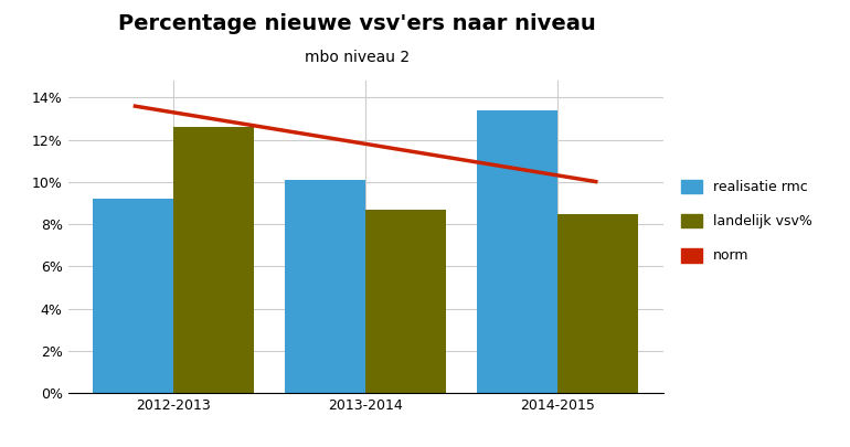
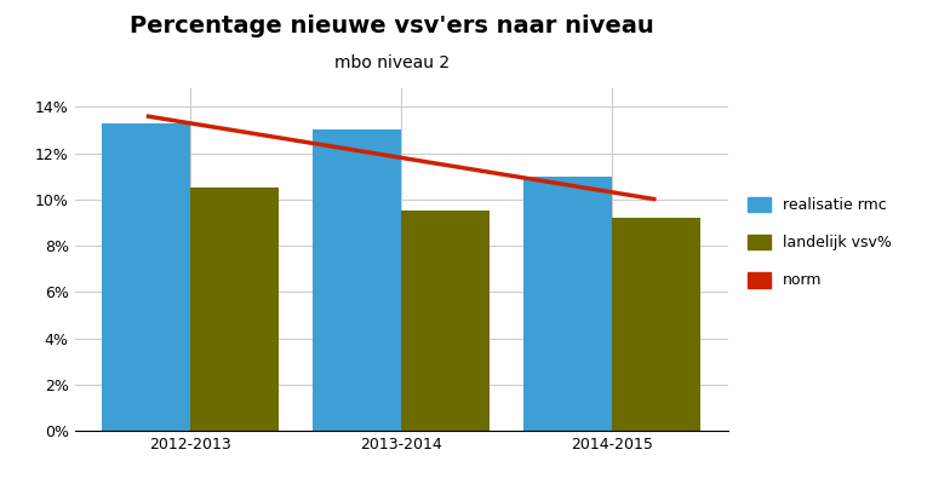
realisatie rmc/2012-2013: 9.2% -> 13.3%
landelijk vsv%/2012-2013: 12.6% -> 10.5%
realisatie rmc/2013-2014: 10.1% -> 13.0%
landelijk vsv%/2013-2014: 8.7% -> 9.5%
realisatie rmc/2014-2015: 13.4% -> 11.0%
landelijk vsv%/2014-2015: 8.5% -> 9.2%
